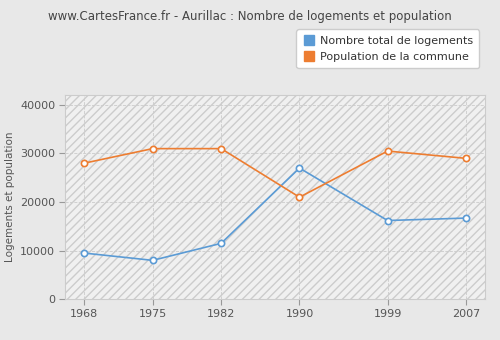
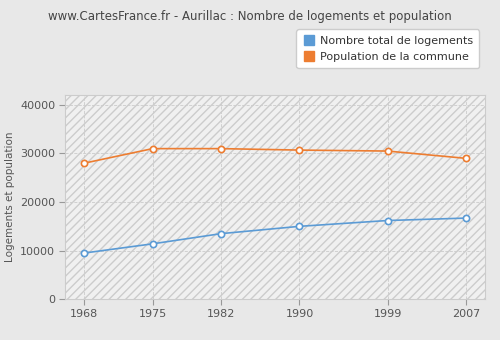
Nombre total de logements/1975: 8000 -> 11400
Nombre total de logements/1982: 11500 -> 13500
Nombre total de logements/1990: 27000 -> 15000
Population de la commune/1990: 21000 -> 30700
